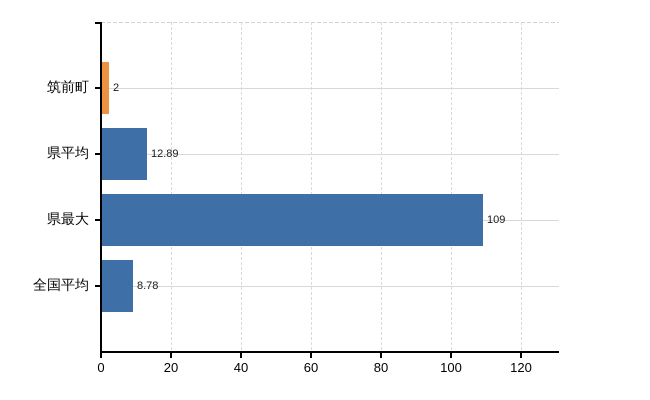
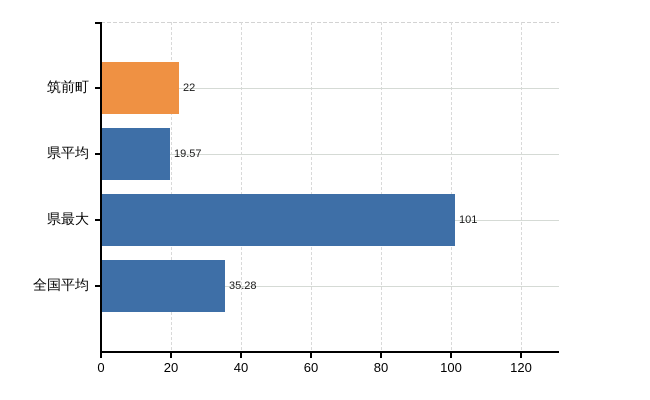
筑前町: 2 -> 22
県平均: 12.89 -> 19.57
県最大: 109 -> 101
全国平均: 8.78 -> 35.28
